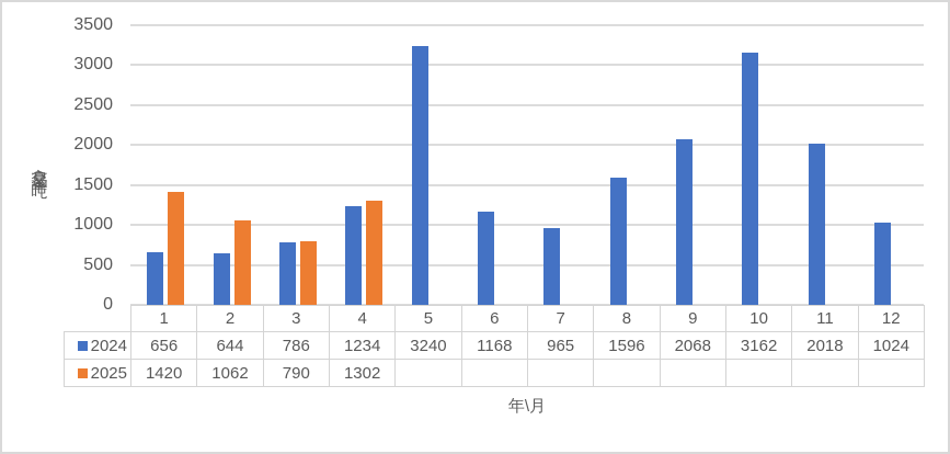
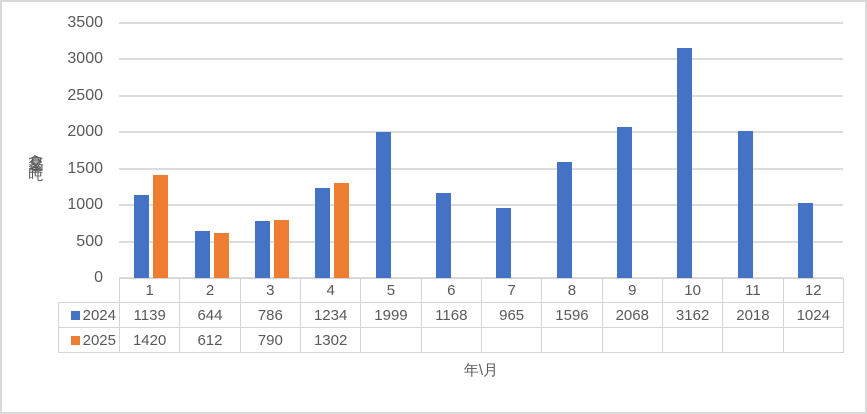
2024/1: 656 -> 1139
2025/2: 1062 -> 612
2024/5: 3240 -> 1999
